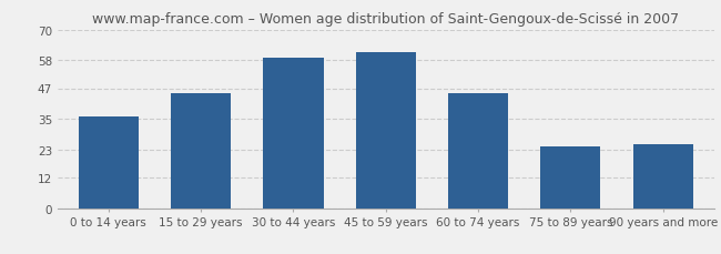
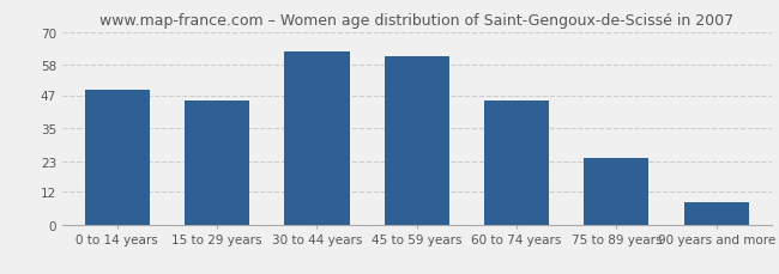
0 to 14 years: 36 -> 49
30 to 44 years: 59 -> 63
90 years and more: 25 -> 8
